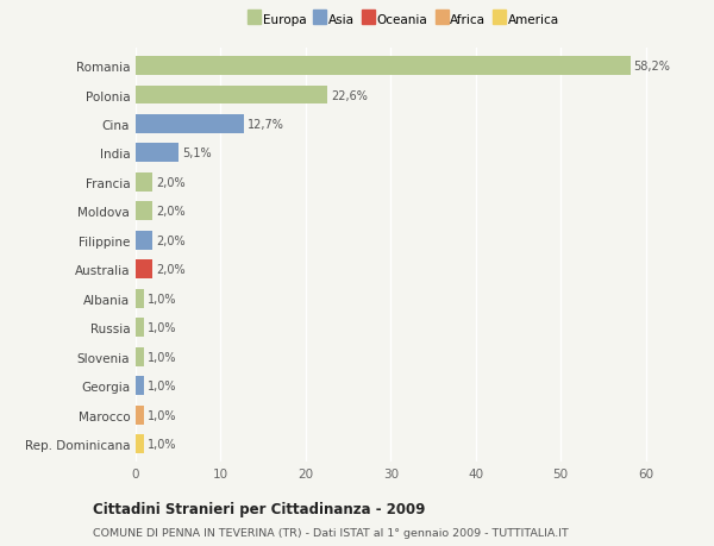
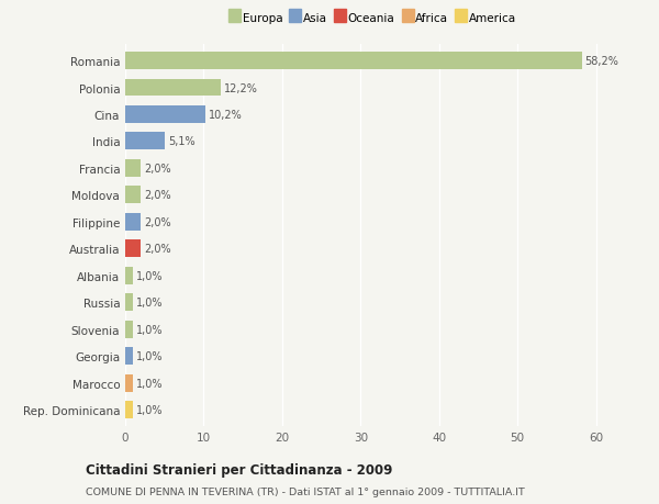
Polonia: 22,6% -> 12,2%
Cina: 12,7% -> 10,2%
